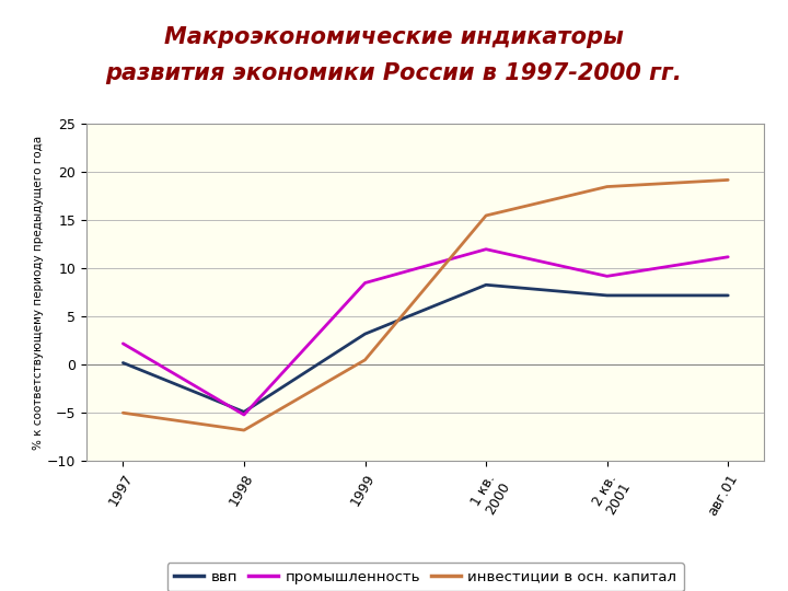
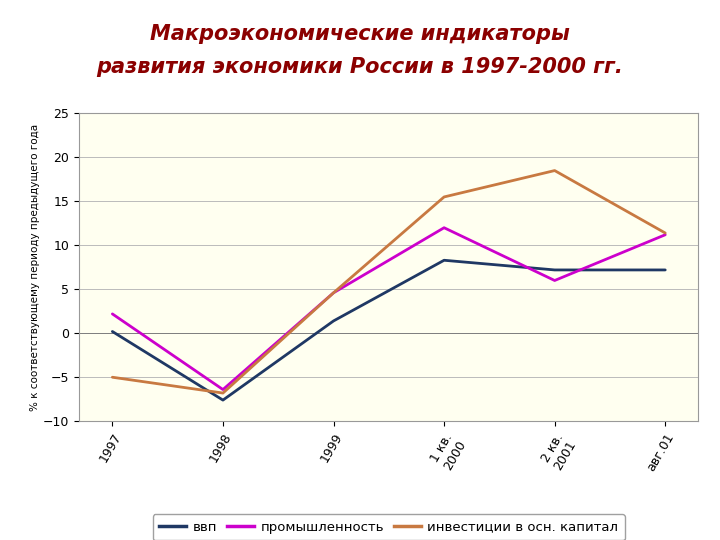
ввп/1998: -4.9 -> -7.6
промышленность/1998: -5.2 -> -6.4
ввп/1999: 3.2 -> 1.4
промышленность/1999: 8.5 -> 4.6
инвестиции в осн. капитал/1999: 0.5 -> 4.6
промышленность/2 кв. 2001: 9.2 -> 6.0
инвестиции в осн. капитал/авг.01: 19.2 -> 11.4
